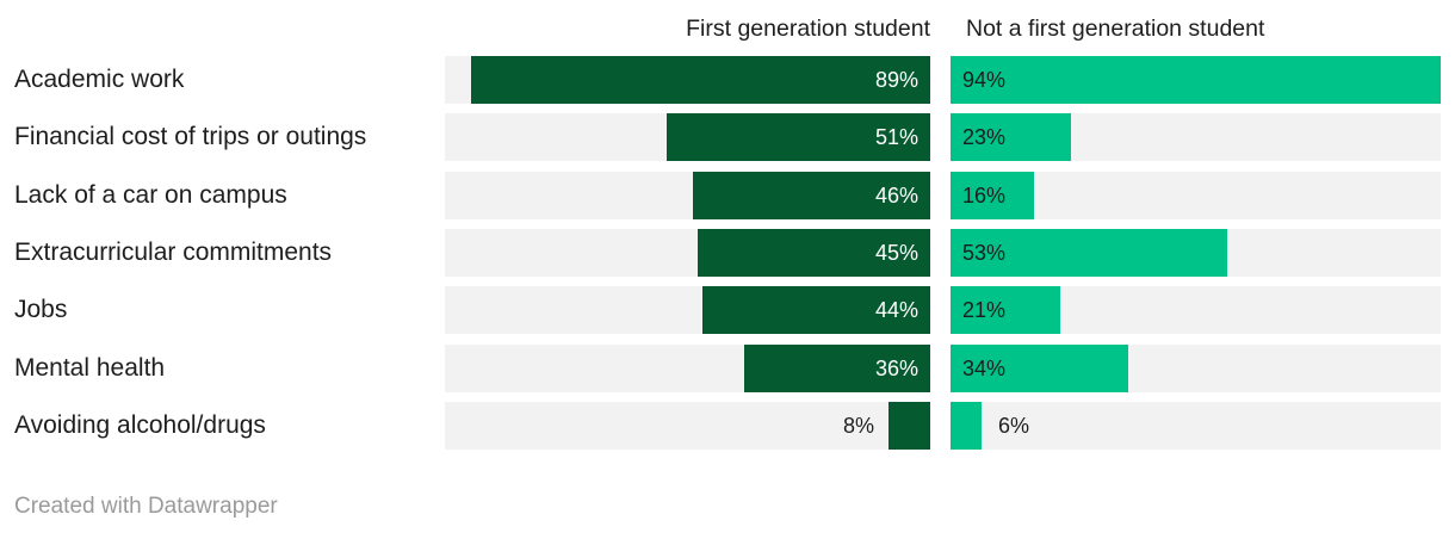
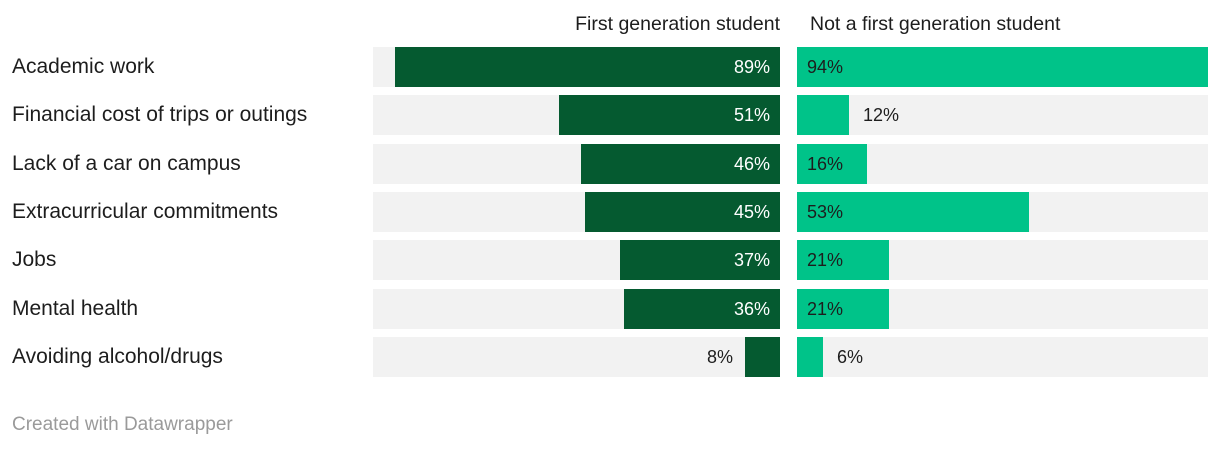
Not a first generation student/Financial cost of trips or outings: 23% -> 12%
First generation student/Jobs: 44% -> 37%
Not a first generation student/Mental health: 34% -> 21%
